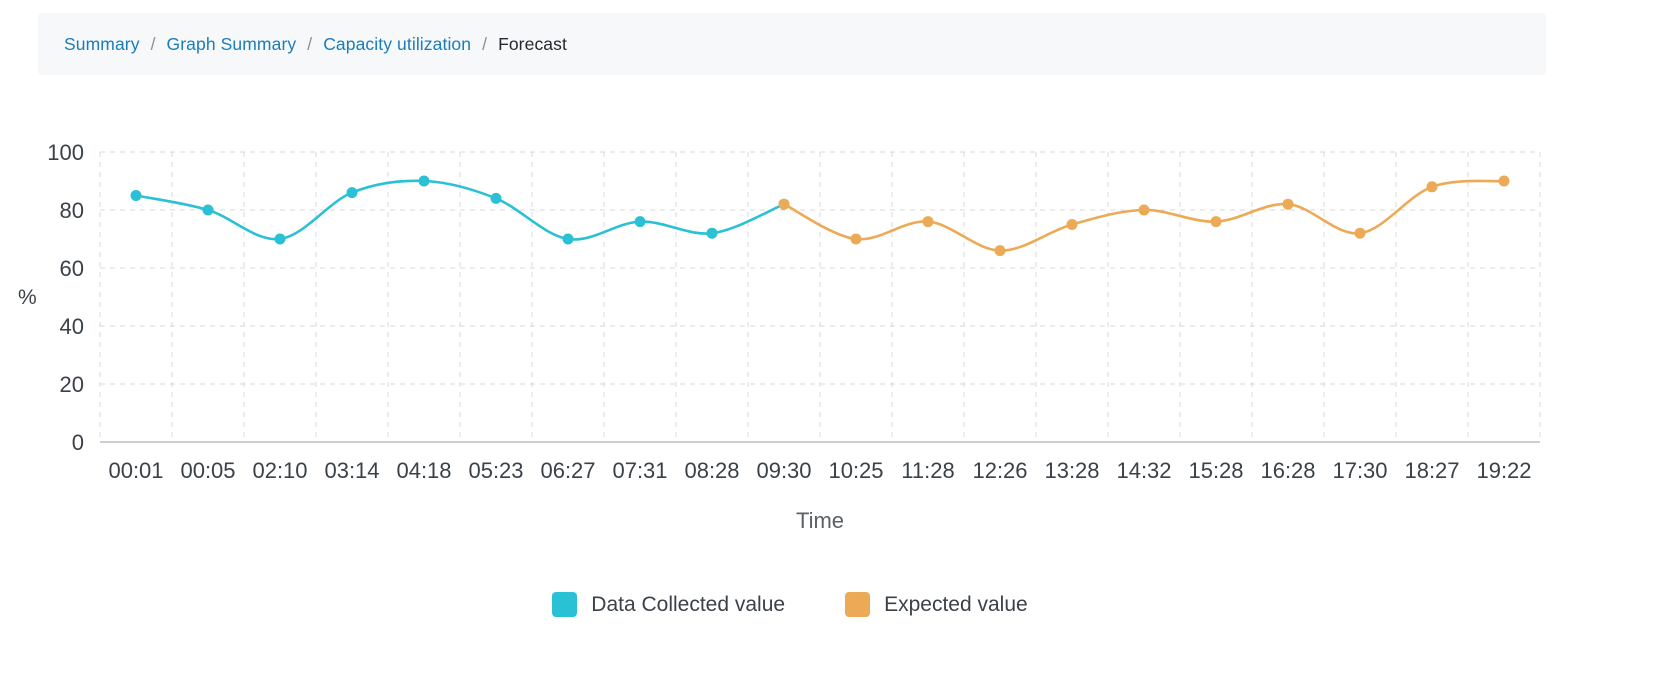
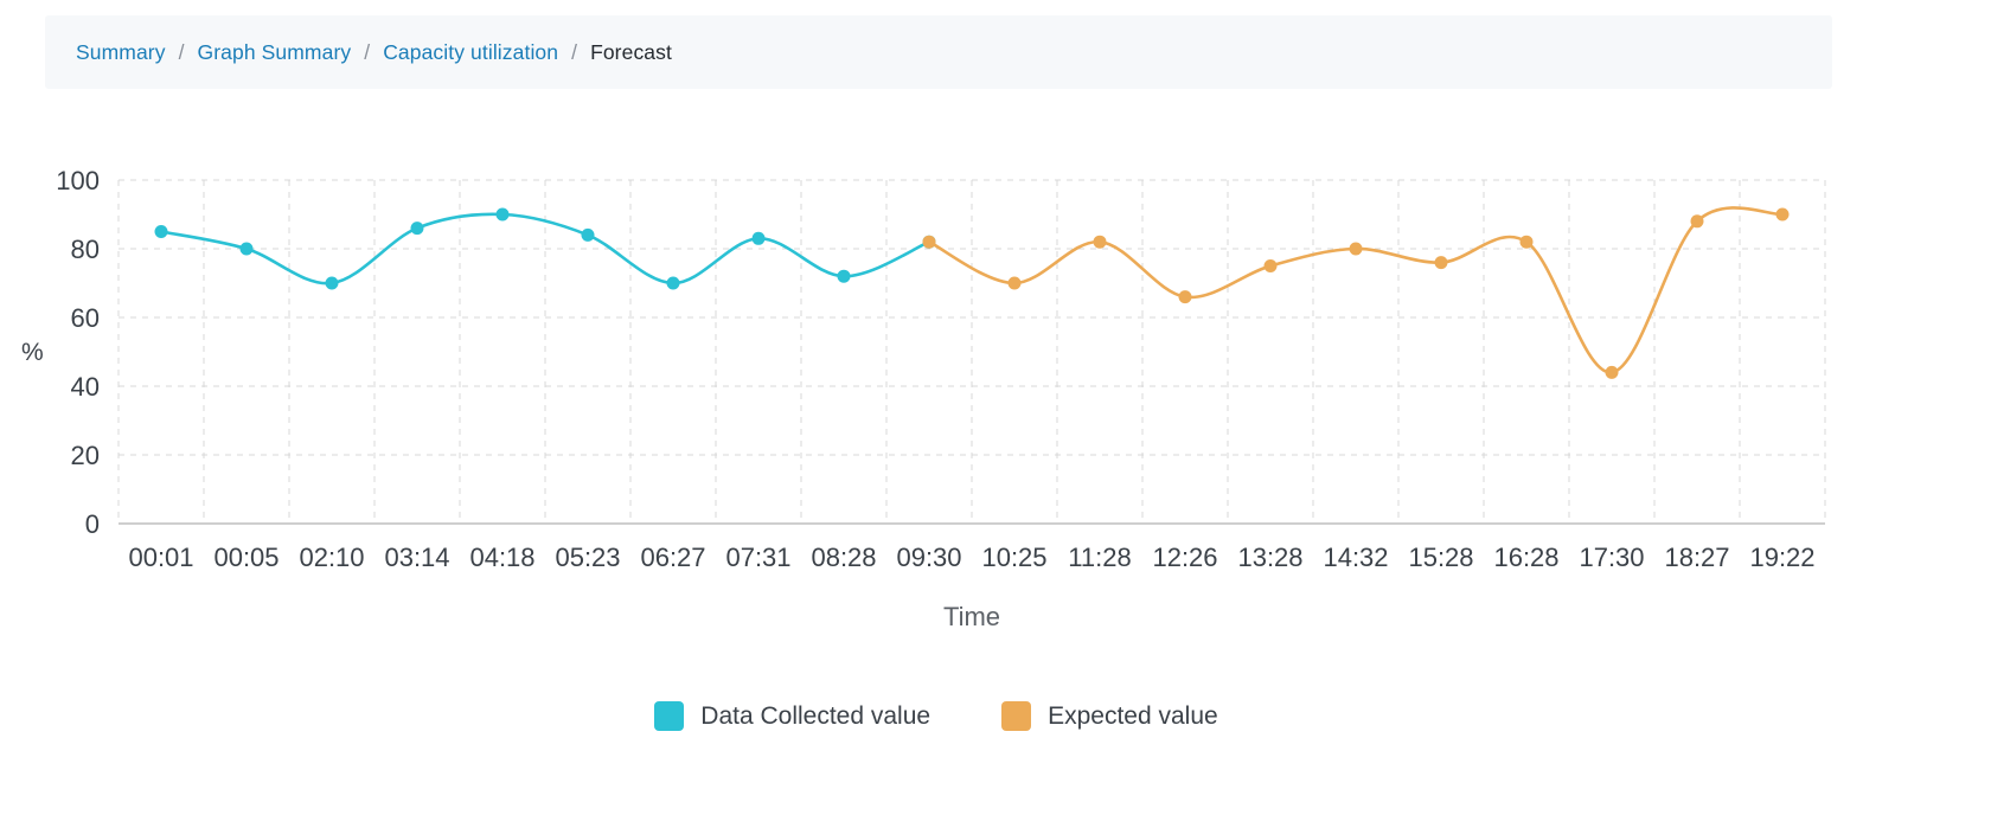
Data Collected value/07:31: 76 -> 83
Expected value/11:28: 76 -> 82
Expected value/17:30: 72 -> 44
